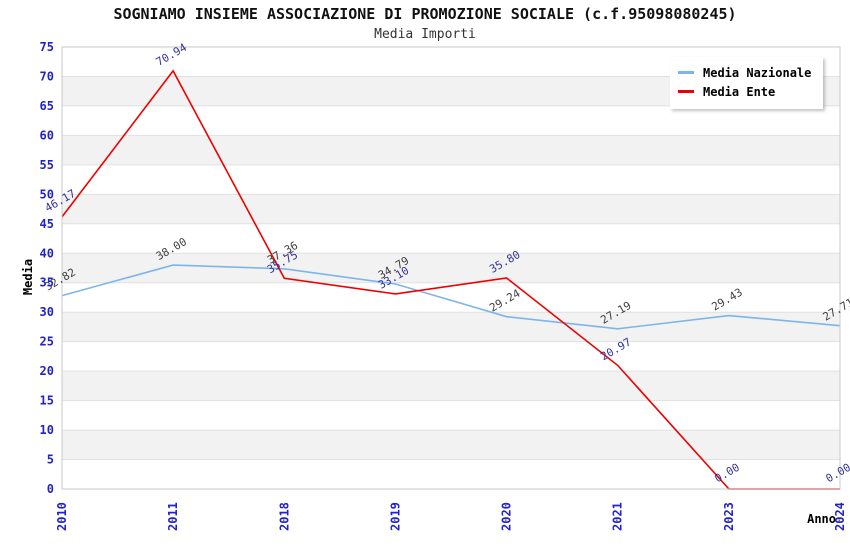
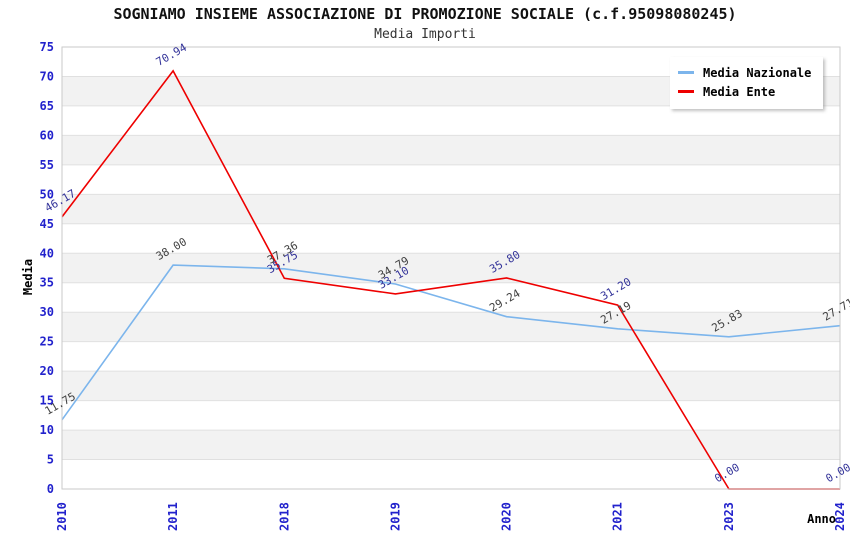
Media Nazionale/2010: 32.82 -> 11.75
Media Ente/2021: 20.97 -> 31.20
Media Nazionale/2023: 29.43 -> 25.83
